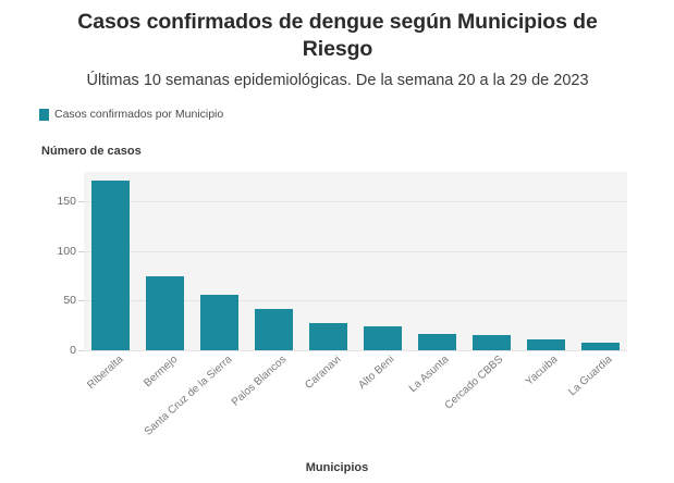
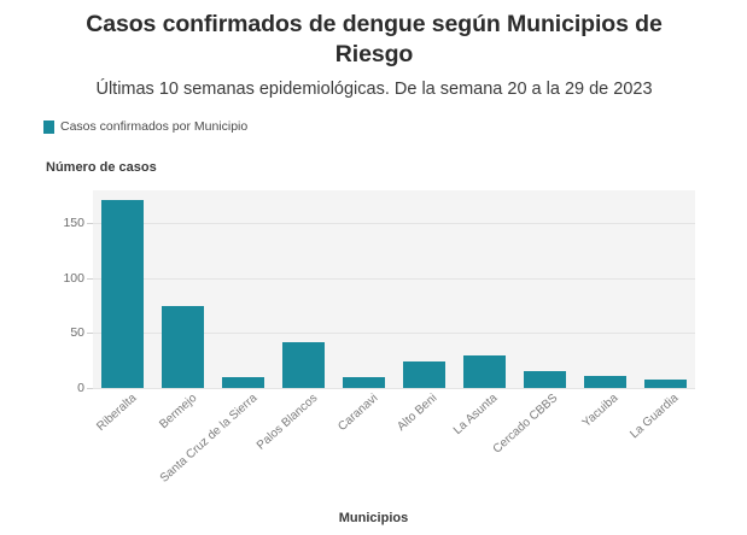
Santa Cruz de la Sierra: 60 -> 10
Caranavi: 30 -> 10
La Asunta: 20 -> 30
